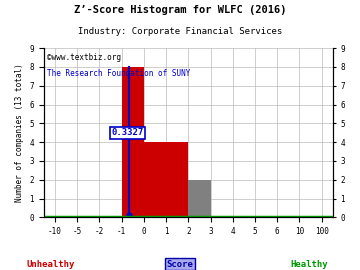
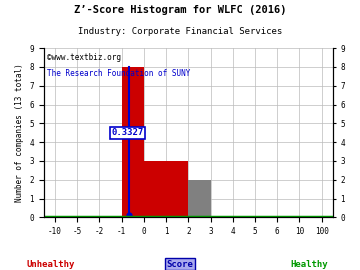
1: 4 -> 3
